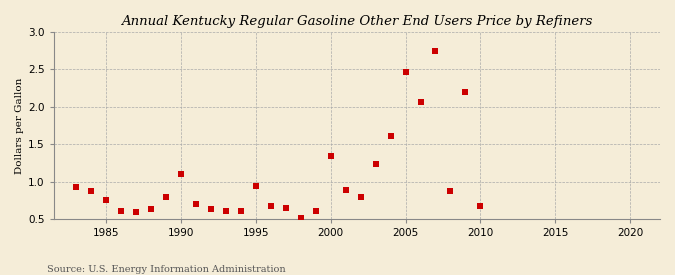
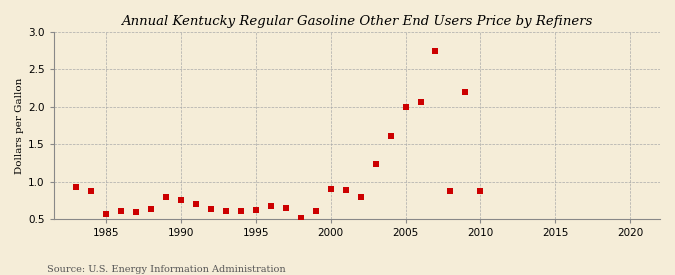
1985: 0.76 -> 0.57
1990: 1.10 -> 0.75
1995: 0.94 -> 0.62
2000: 1.34 -> 0.90
2005: 2.46 -> 2.00
2010: 0.68 -> 0.88
